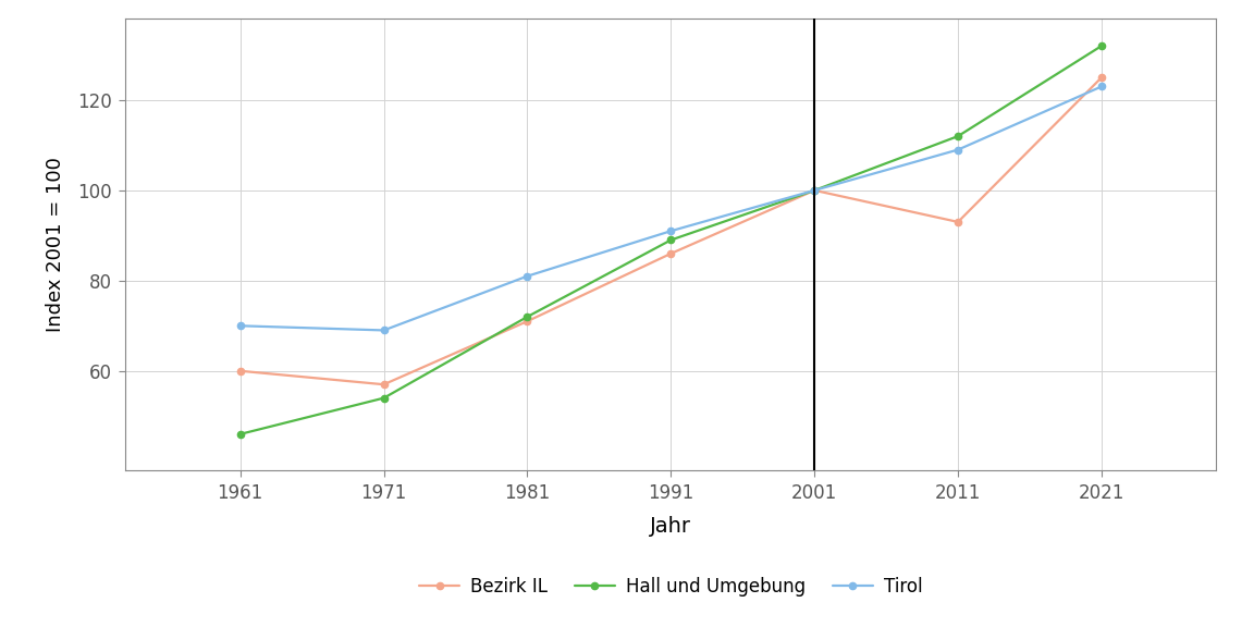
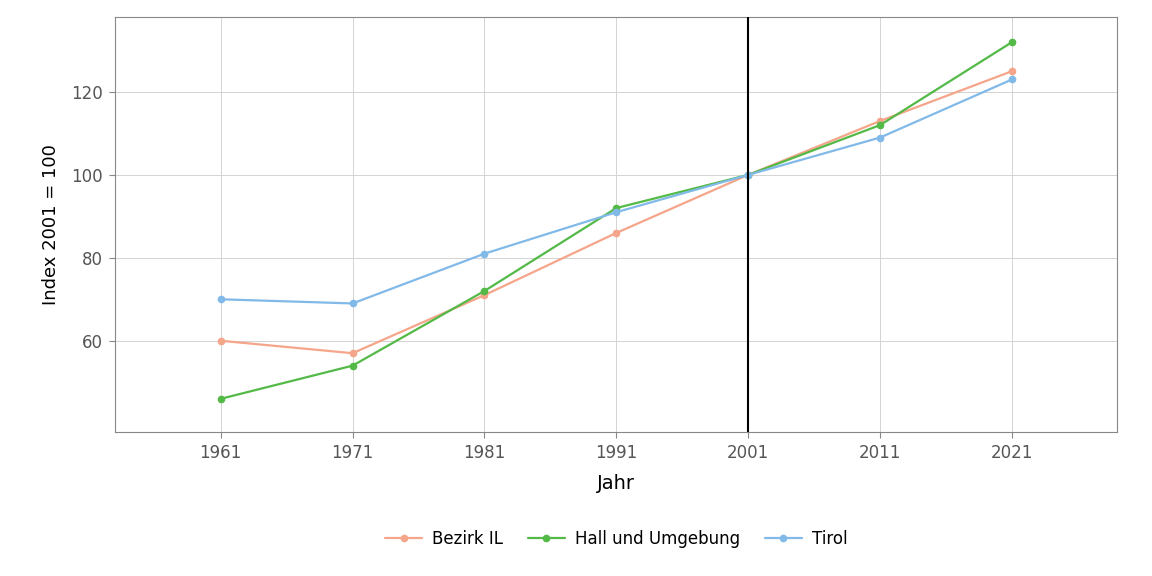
Hall und Umgebung/1991: 89 -> 92
Bezirk IL/2011: 93 -> 113
